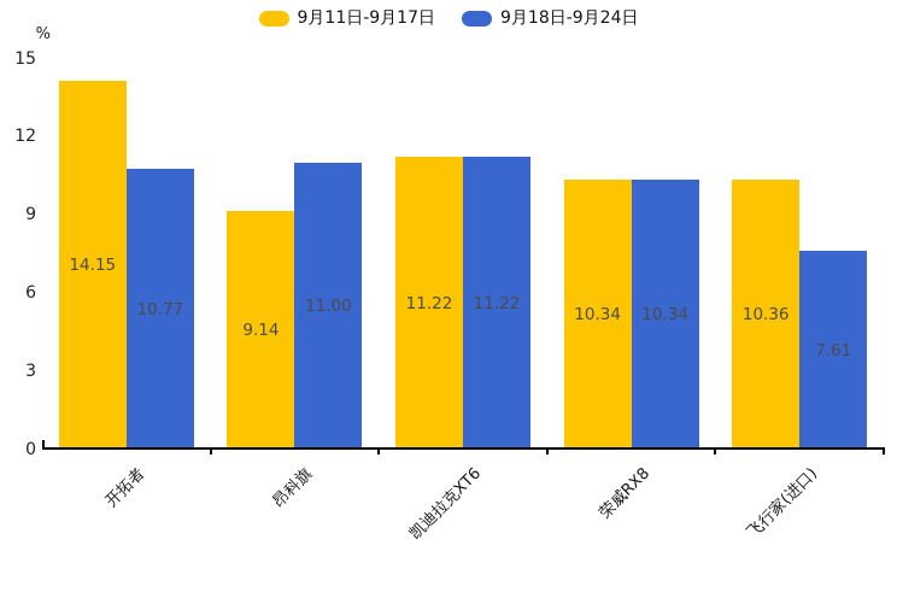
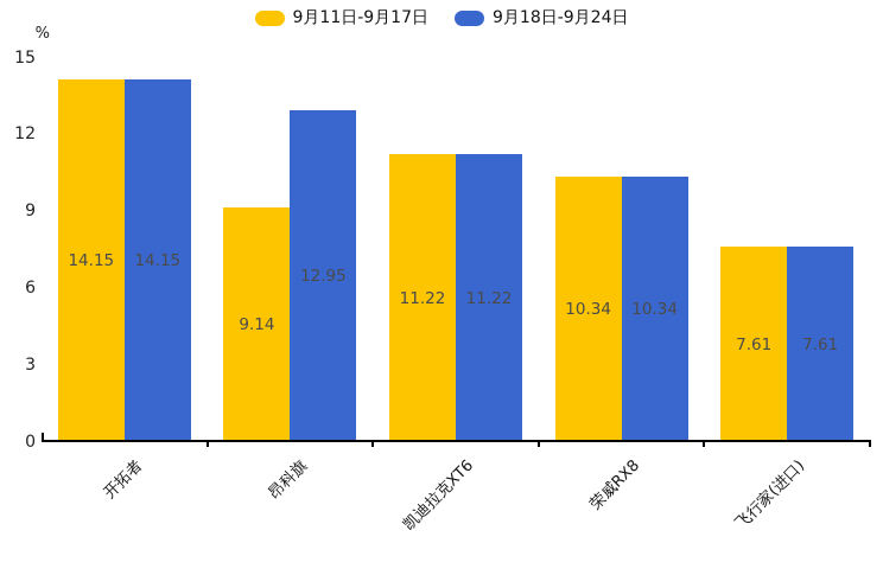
9月18日-9月24日/开拓者: 10.77 -> 14.15
9月18日-9月24日/昂科旗: 11.00 -> 12.95
9月11日-9月17日/飞行家(进口): 10.36 -> 7.61
